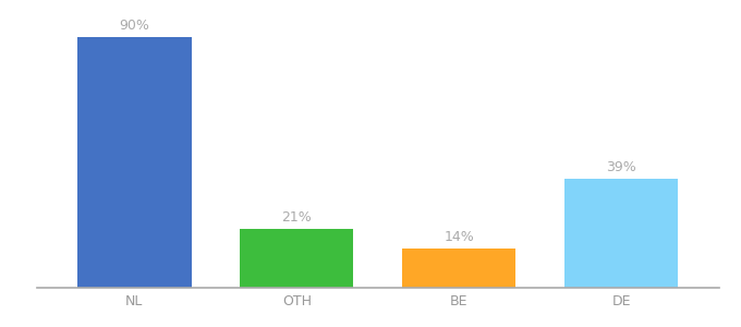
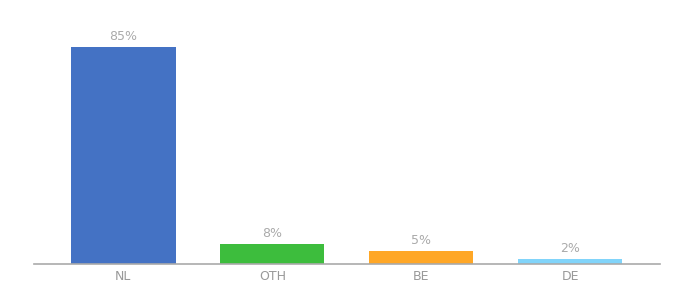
NL: 90% -> 85%
OTH: 21% -> 8%
BE: 14% -> 5%
DE: 39% -> 2%
